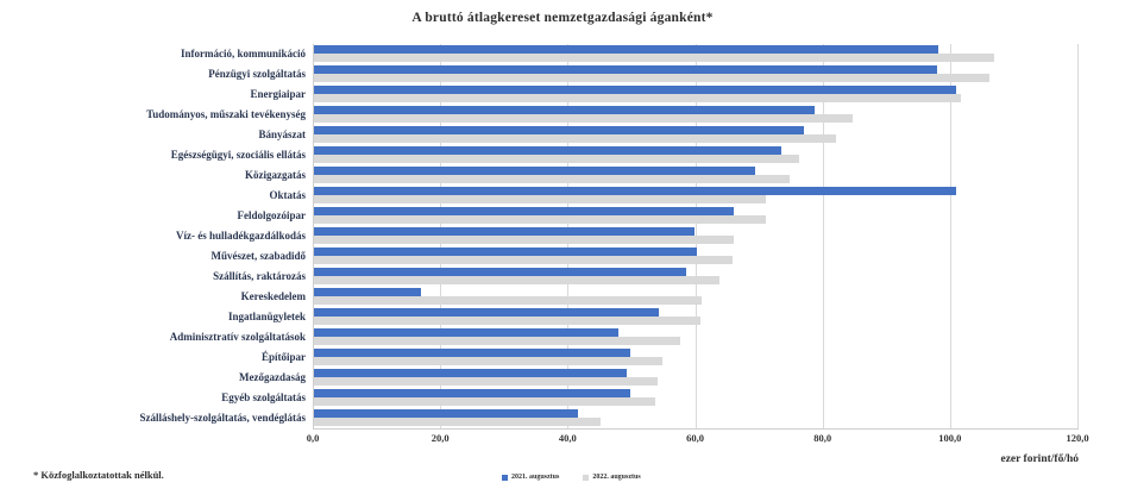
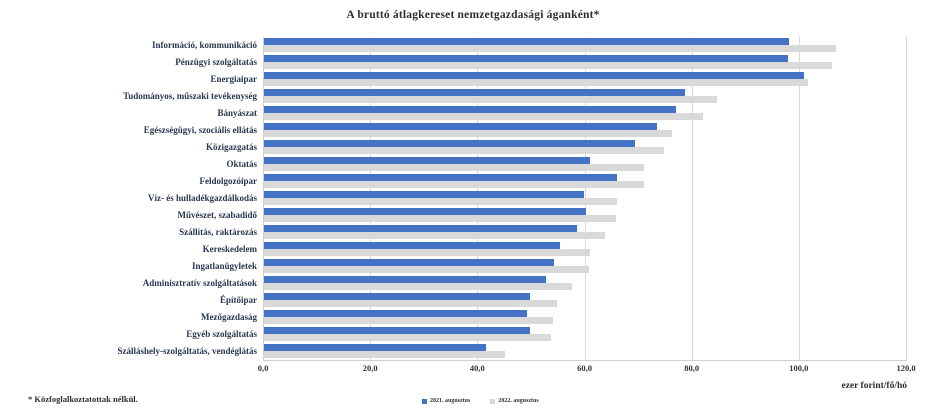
2021. augusztus/Oktatás: 101 -> 61
2021. augusztus/Kereskedelem: 17 -> 55
2021. augusztus/Adminisztratív szolgáltatások: 48 -> 53
